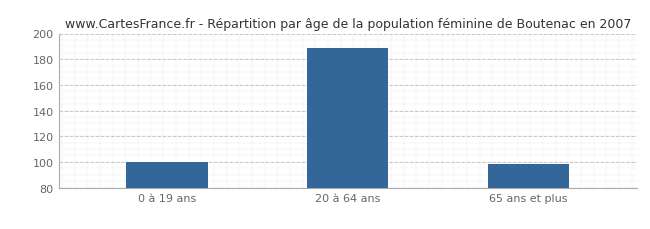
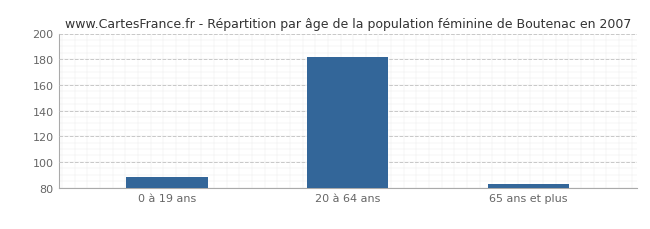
0 à 19 ans: 100 -> 88
20 à 64 ans: 189 -> 182
65 ans et plus: 98 -> 83
